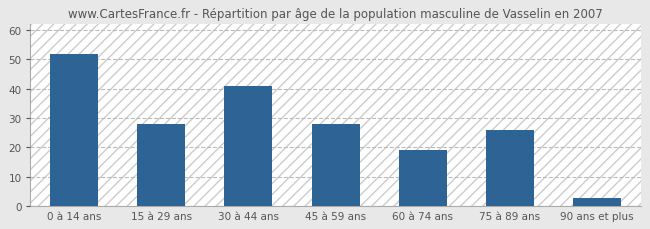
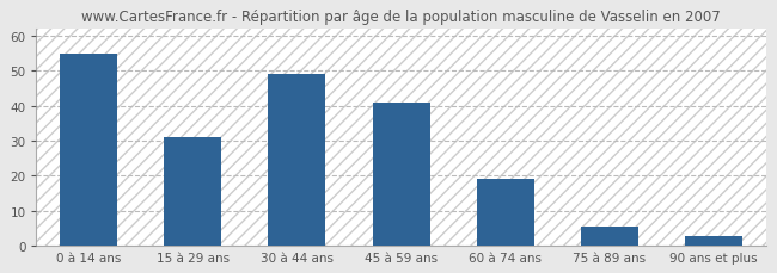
0 à 14 ans: 52.0 -> 55.0
15 à 29 ans: 28.0 -> 31.0
30 à 44 ans: 41.0 -> 49.0
45 à 59 ans: 28.0 -> 41.0
75 à 89 ans: 26.0 -> 5.5
